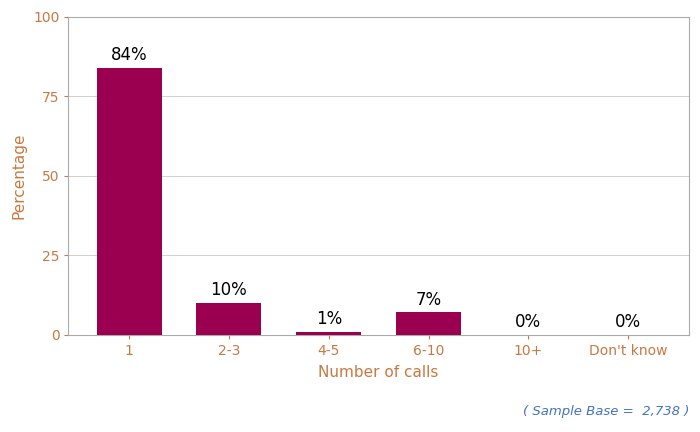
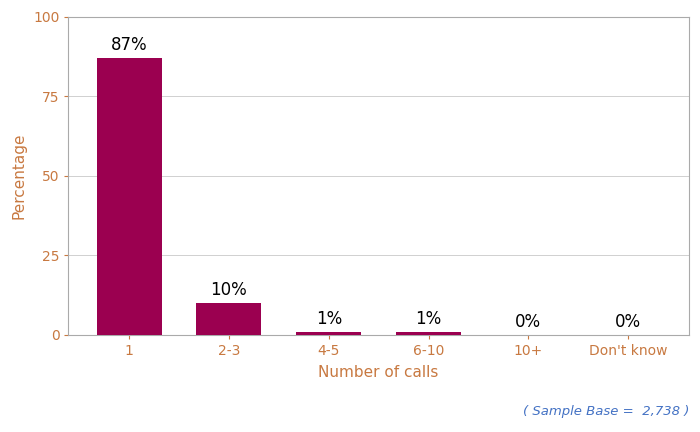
1: 84% -> 87%
6-10: 7% -> 1%
